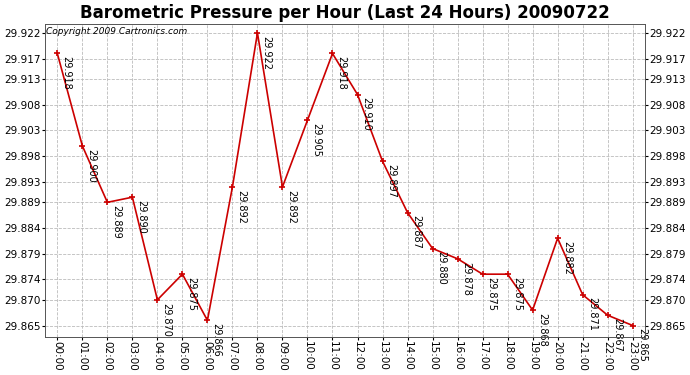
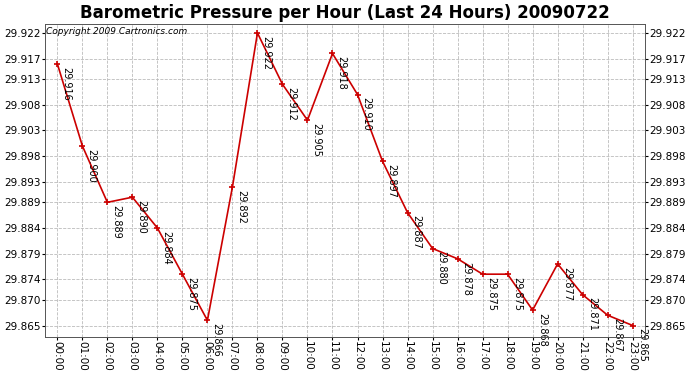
00:00: 29.918 -> 29.916
04:00: 29.870 -> 29.884
09:00: 29.892 -> 29.912
20:00: 29.882 -> 29.877
